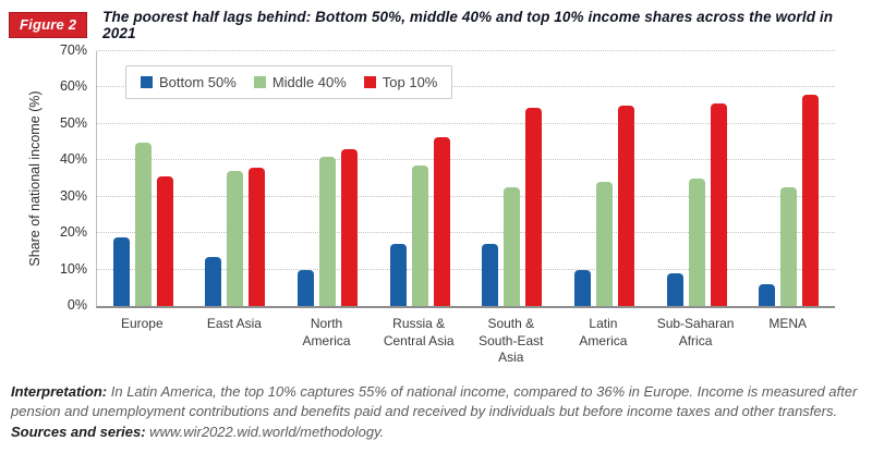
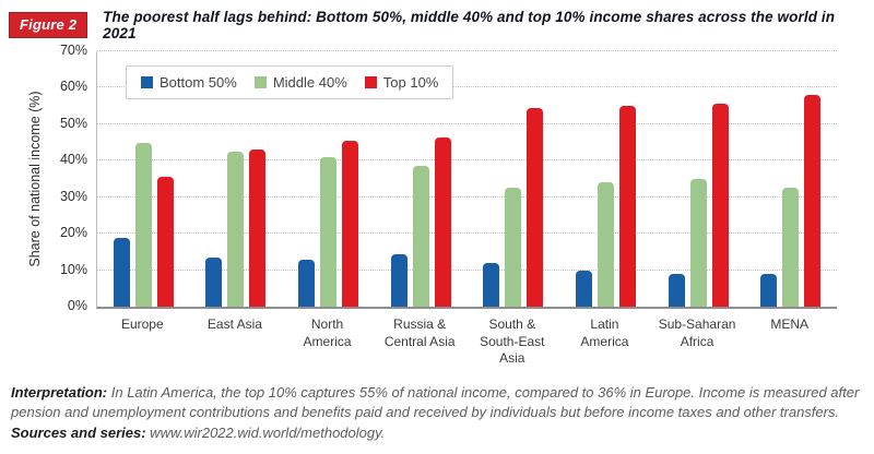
Middle 40%/East Asia: 37% -> 42%
Top 10%/East Asia: 38% -> 43%
Bottom 50%/North America: 10% -> 13%
Top 10%/North America: 43% -> 46%
Bottom 50%/Russia & Central Asia: 17% -> 14%
Bottom 50%/South & South-East Asia: 17% -> 12%
Bottom 50%/MENA: 6% -> 9%
